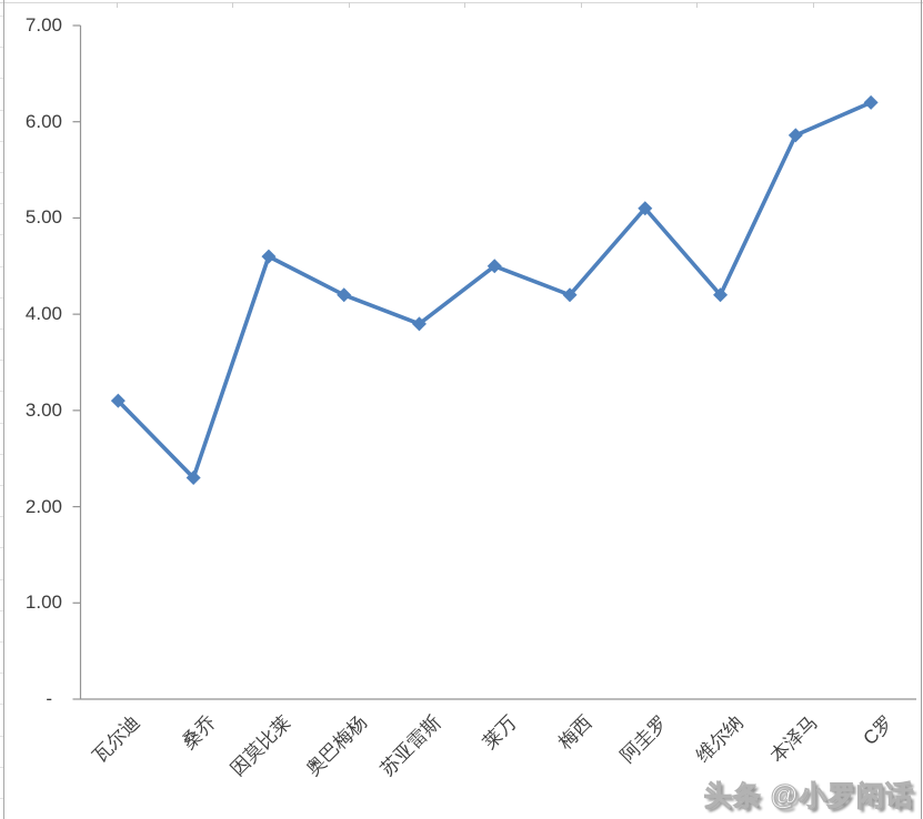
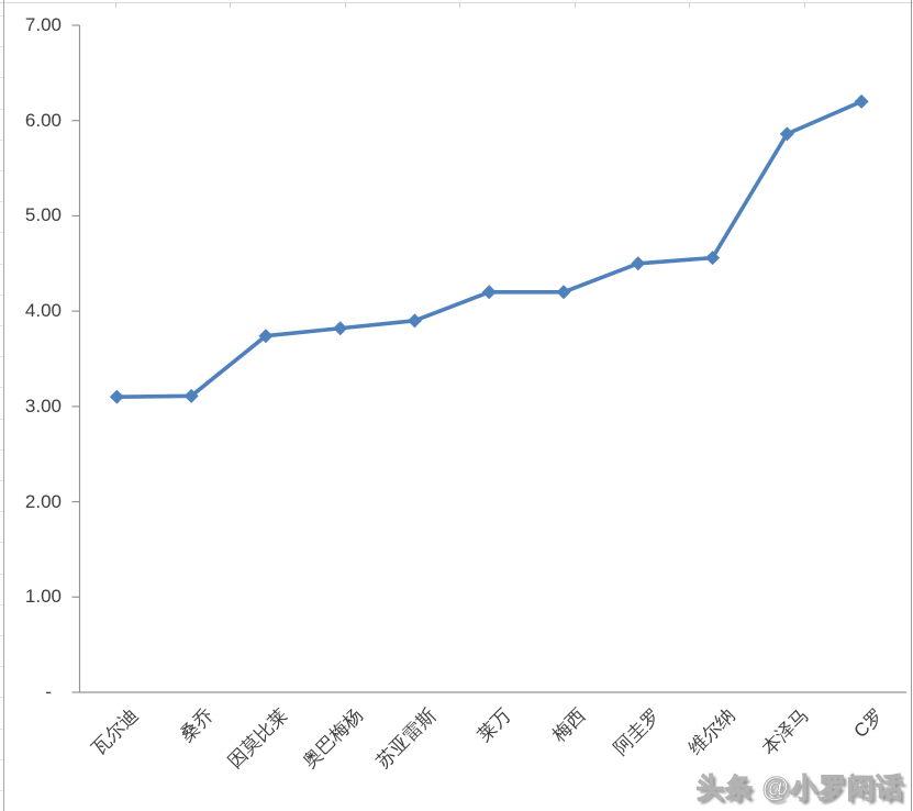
桑乔: 2.3 -> 3.1
因莫比莱: 4.6 -> 3.7
奥巴梅杨: 4.2 -> 3.8
莱万: 4.5 -> 4.2
阿圭罗: 5.1 -> 4.5
维尔纳: 4.2 -> 4.6
